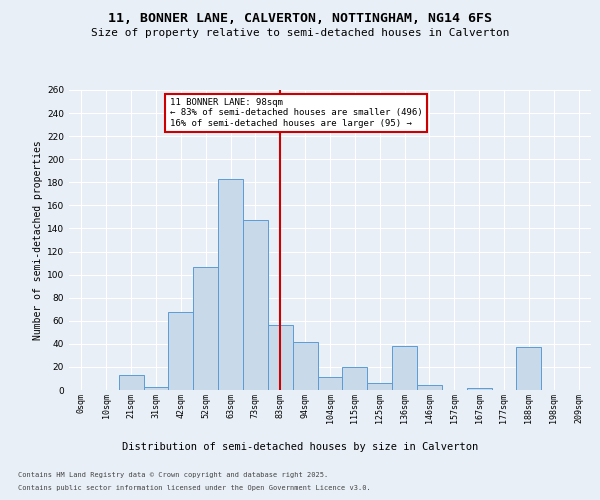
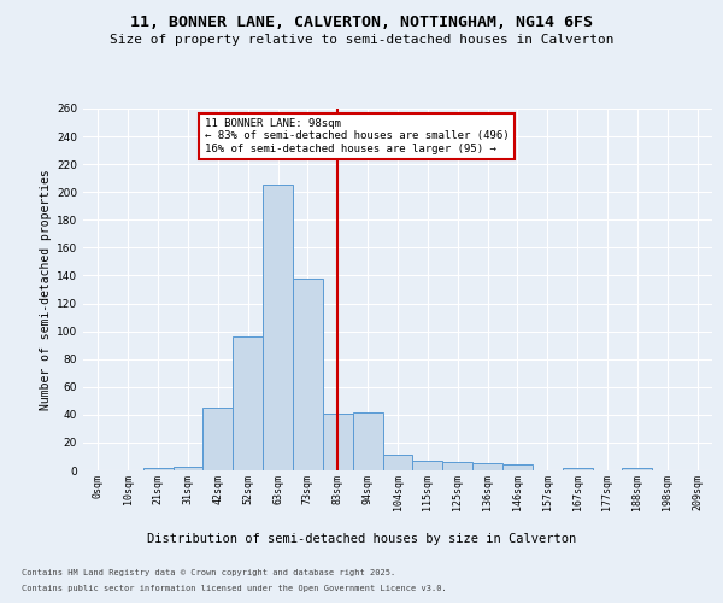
21sqm: 13 -> 2
42sqm: 68 -> 45
52sqm: 107 -> 96
63sqm: 183 -> 205
73sqm: 147 -> 138
83sqm: 56 -> 41
115sqm: 20 -> 7
136sqm: 38 -> 5
188sqm: 37 -> 2
